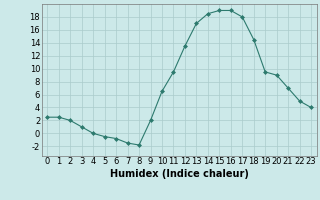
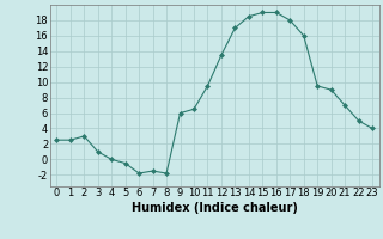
2: 2.0 -> 3.0
6: -0.8 -> -1.8
9: 2.0 -> 6.0
18: 14.5 -> 16.0
